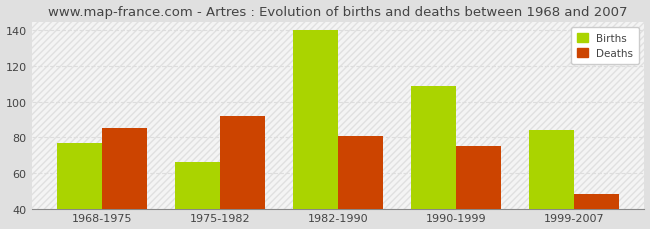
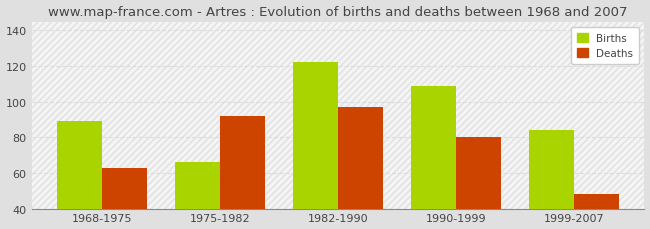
Births/1968-1975: 77 -> 89
Deaths/1968-1975: 85 -> 63
Births/1982-1990: 140 -> 122
Deaths/1982-1990: 81 -> 97
Deaths/1990-1999: 75 -> 80
